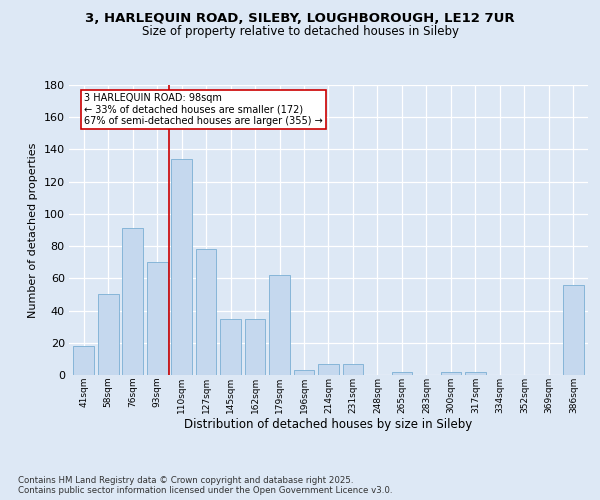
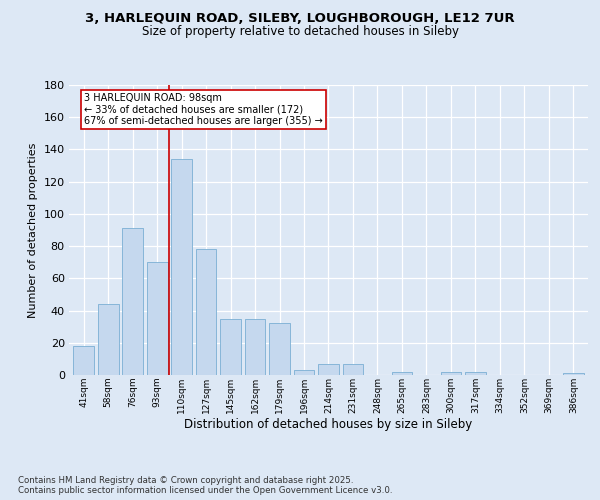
58sqm: 50 -> 44
179sqm: 62 -> 32
386sqm: 56 -> 1
